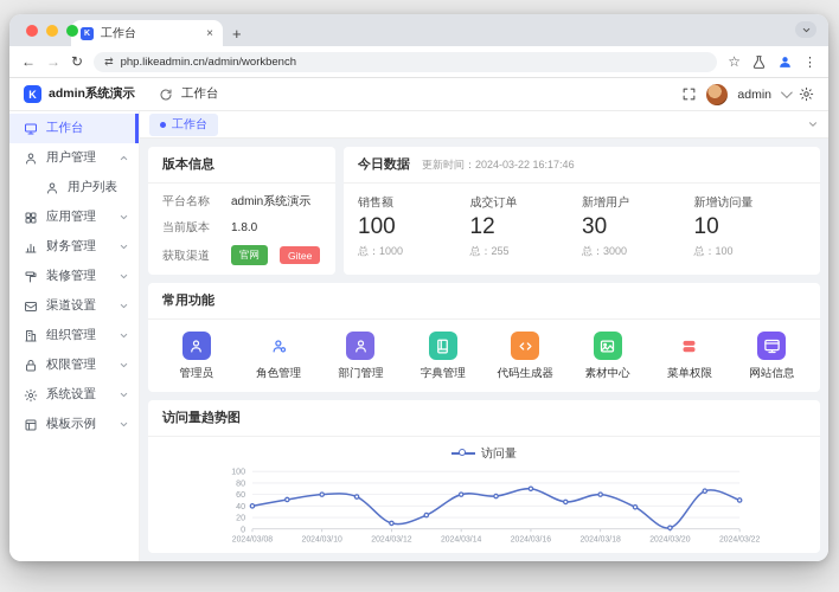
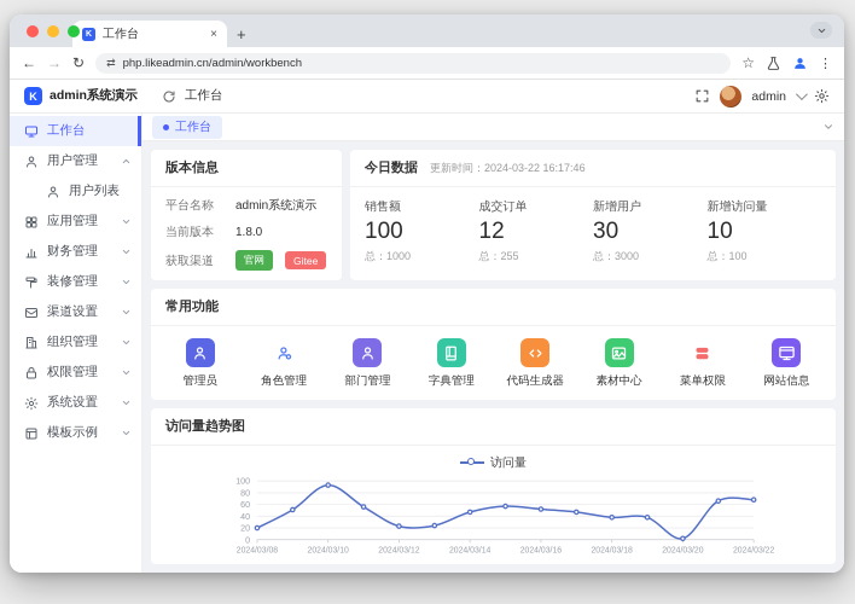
2024/03/08: 40 -> 20
2024/03/10: 60 -> 90
2024/03/12: 10 -> 20
2024/03/14: 60 -> 50
2024/03/16: 70 -> 50
2024/03/18: 60 -> 40
2024/03/22: 50 -> 70
